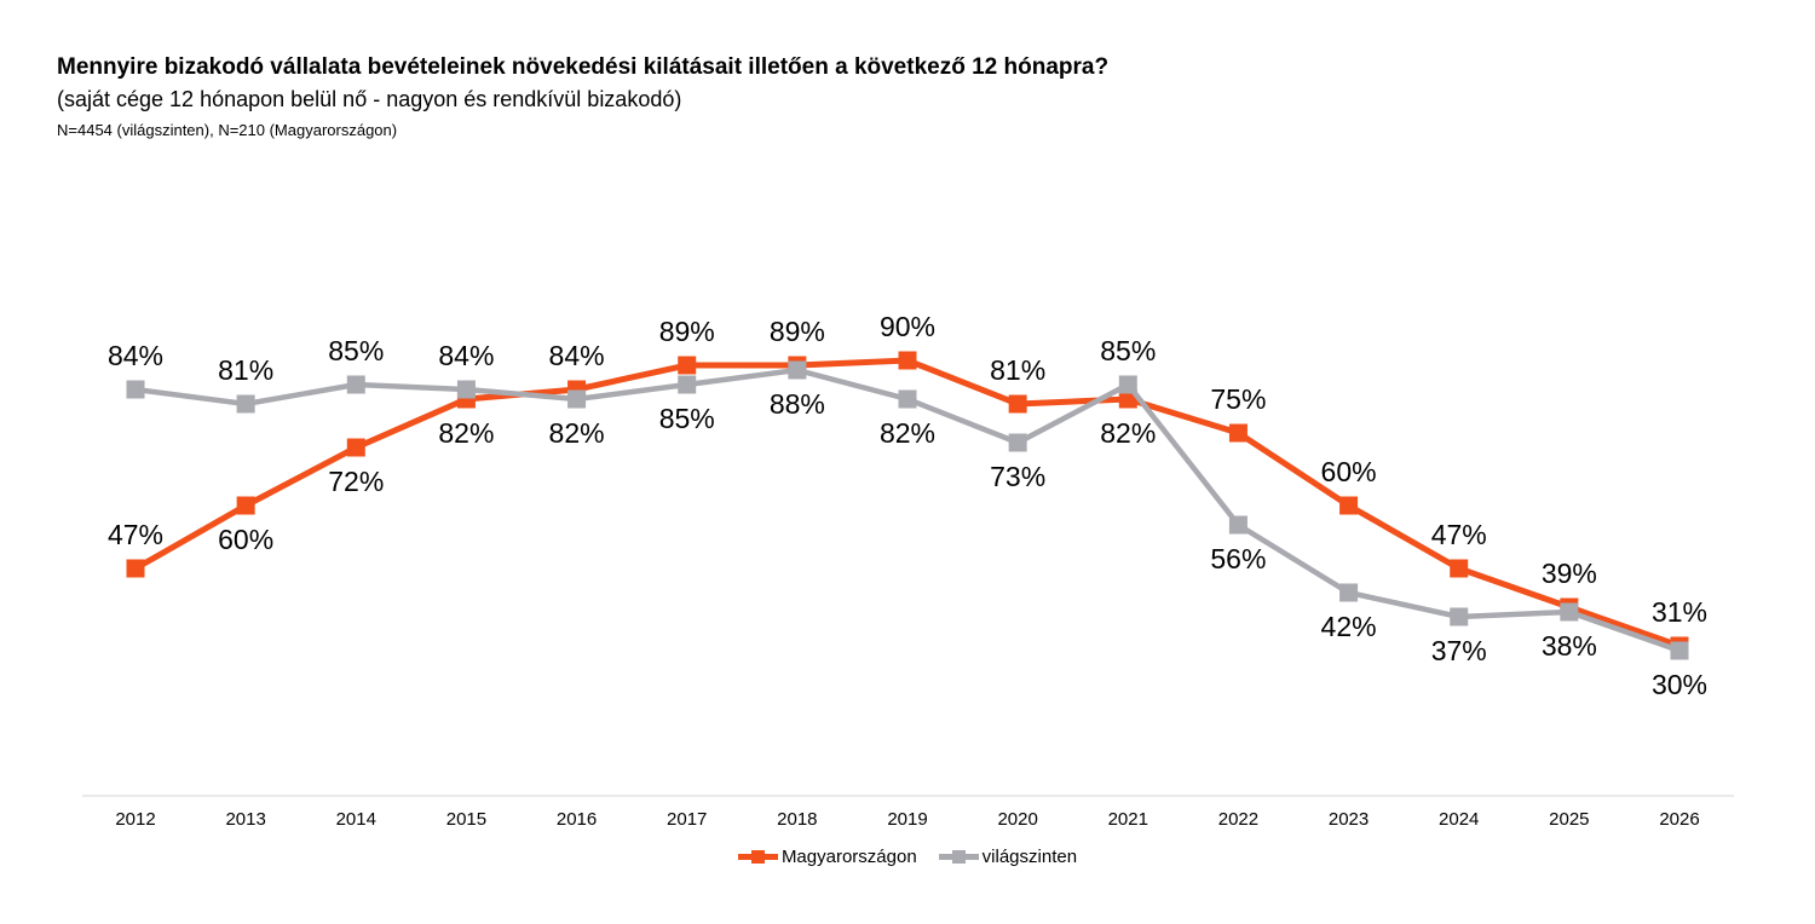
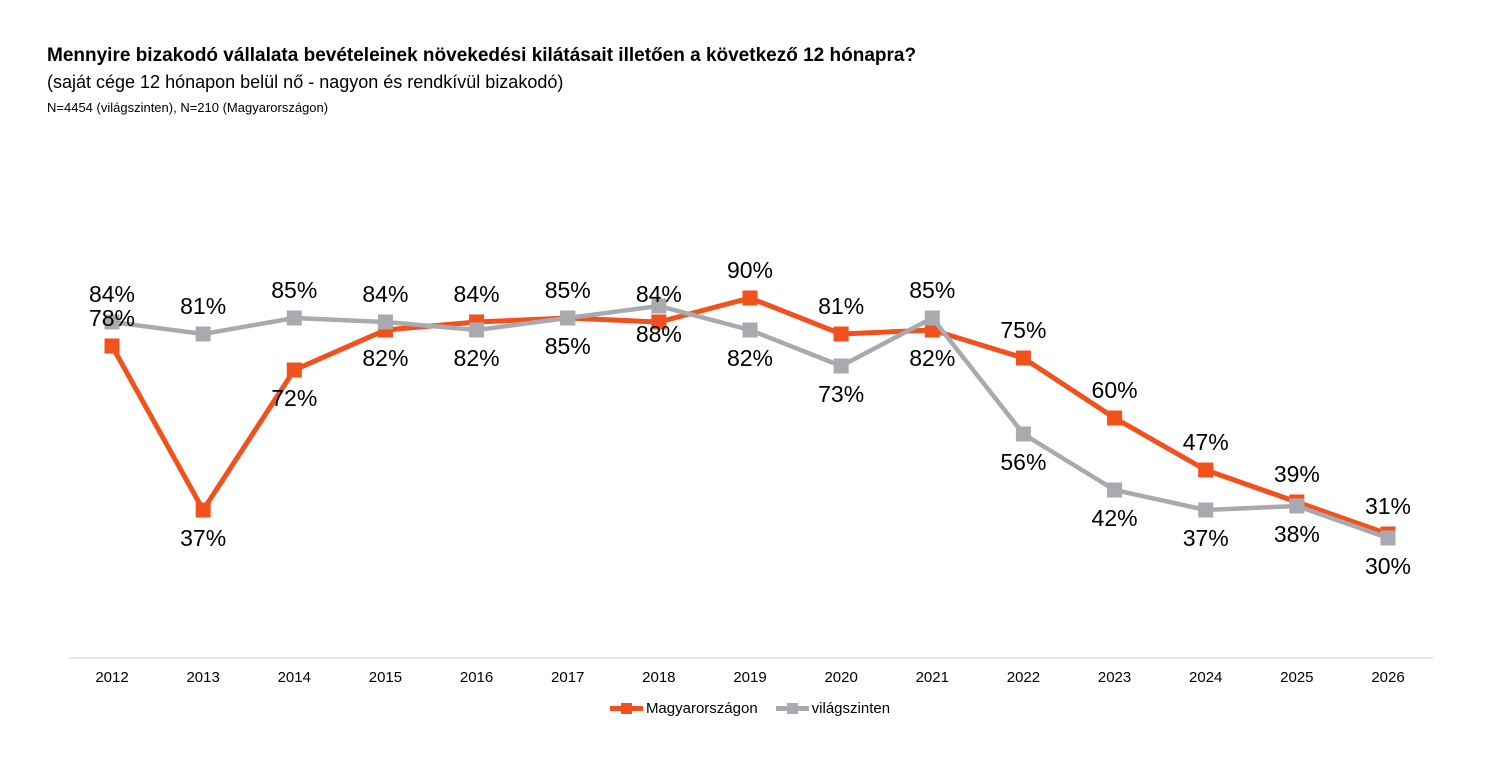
Magyarországon/2012: 47% -> 78%
Magyarországon/2013: 60% -> 37%
Magyarországon/2017: 89% -> 85%
Magyarországon/2018: 89% -> 84%
